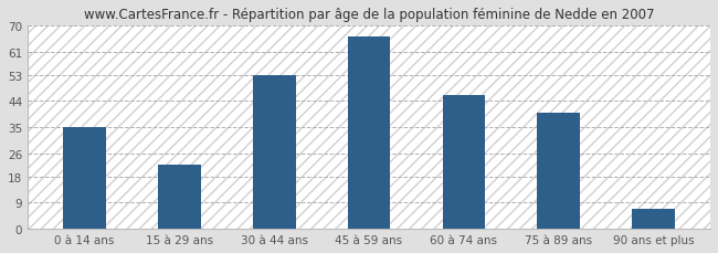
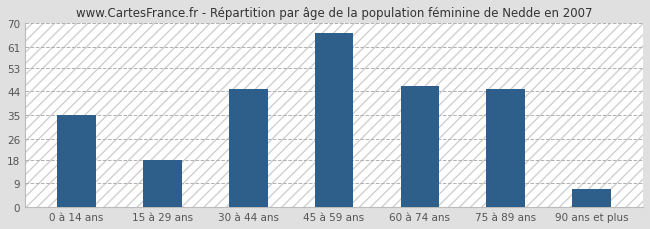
15 à 29 ans: 22 -> 18
30 à 44 ans: 53 -> 45
75 à 89 ans: 40 -> 45
